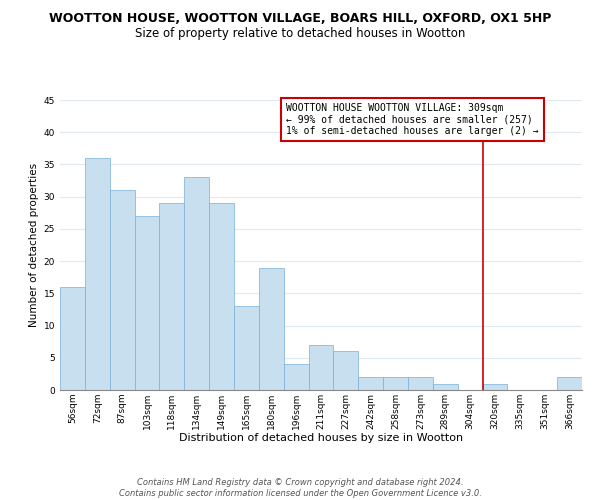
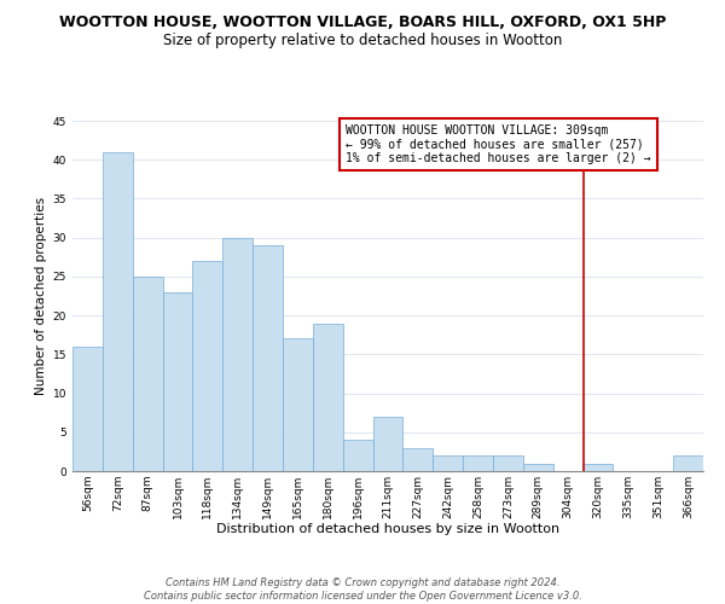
72sqm: 36 -> 41
87sqm: 31 -> 25
103sqm: 27 -> 23
118sqm: 29 -> 27
134sqm: 33 -> 30
165sqm: 13 -> 17
227sqm: 6 -> 3
